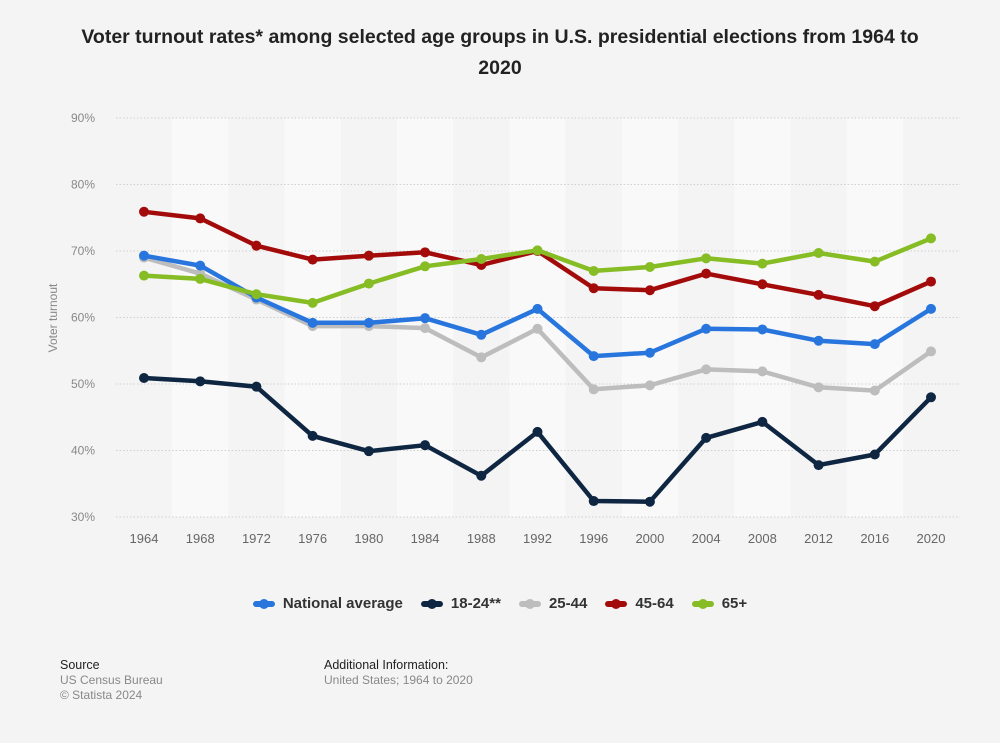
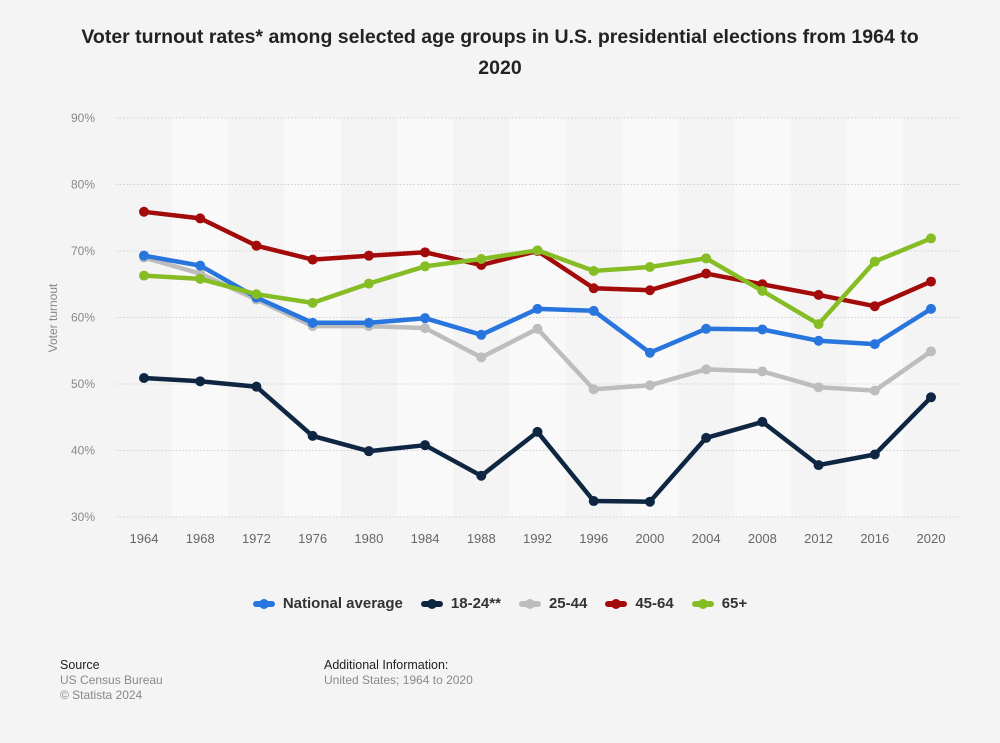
National average/1996: 54% -> 61%
65+/2008: 68% -> 64%
65+/2012: 70% -> 59%
